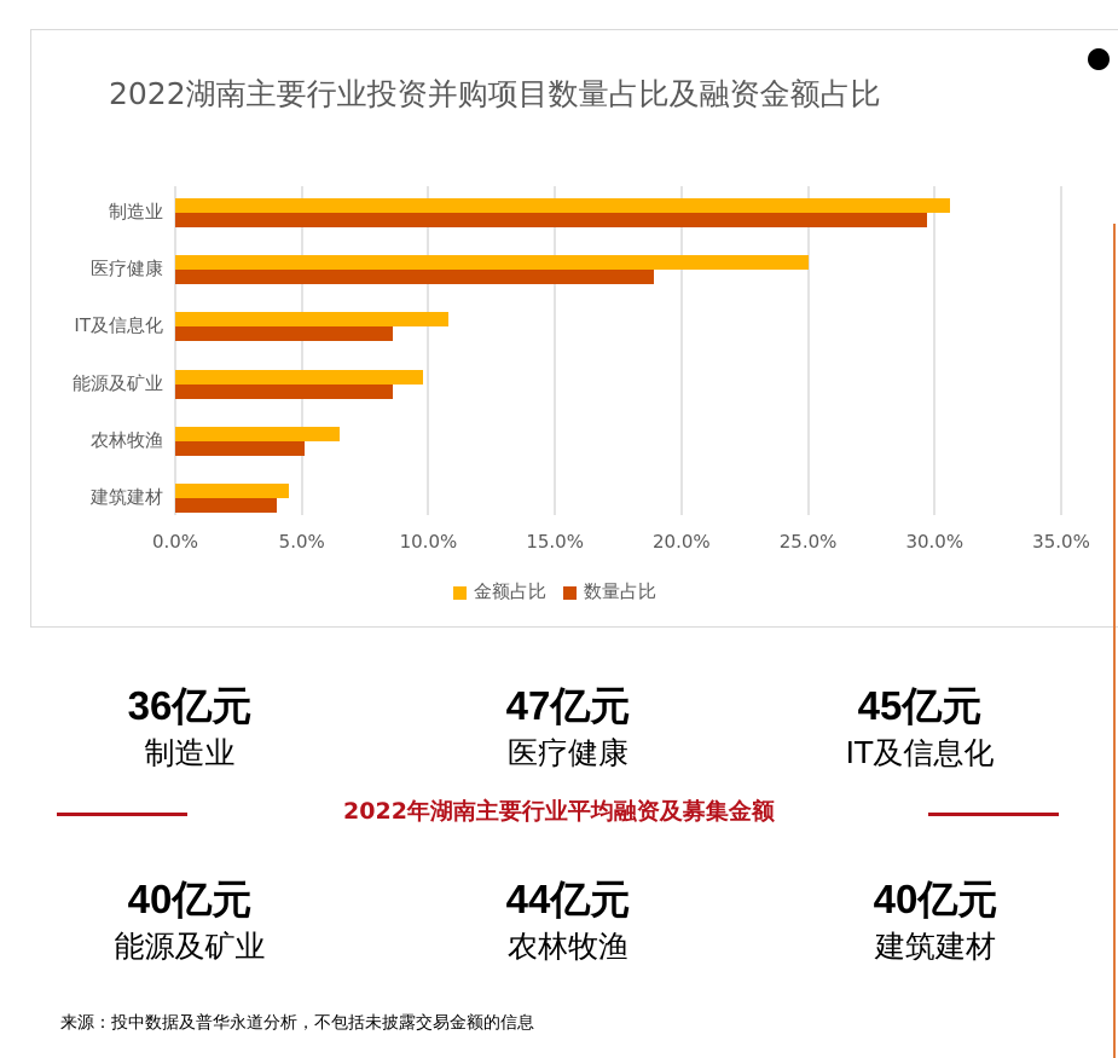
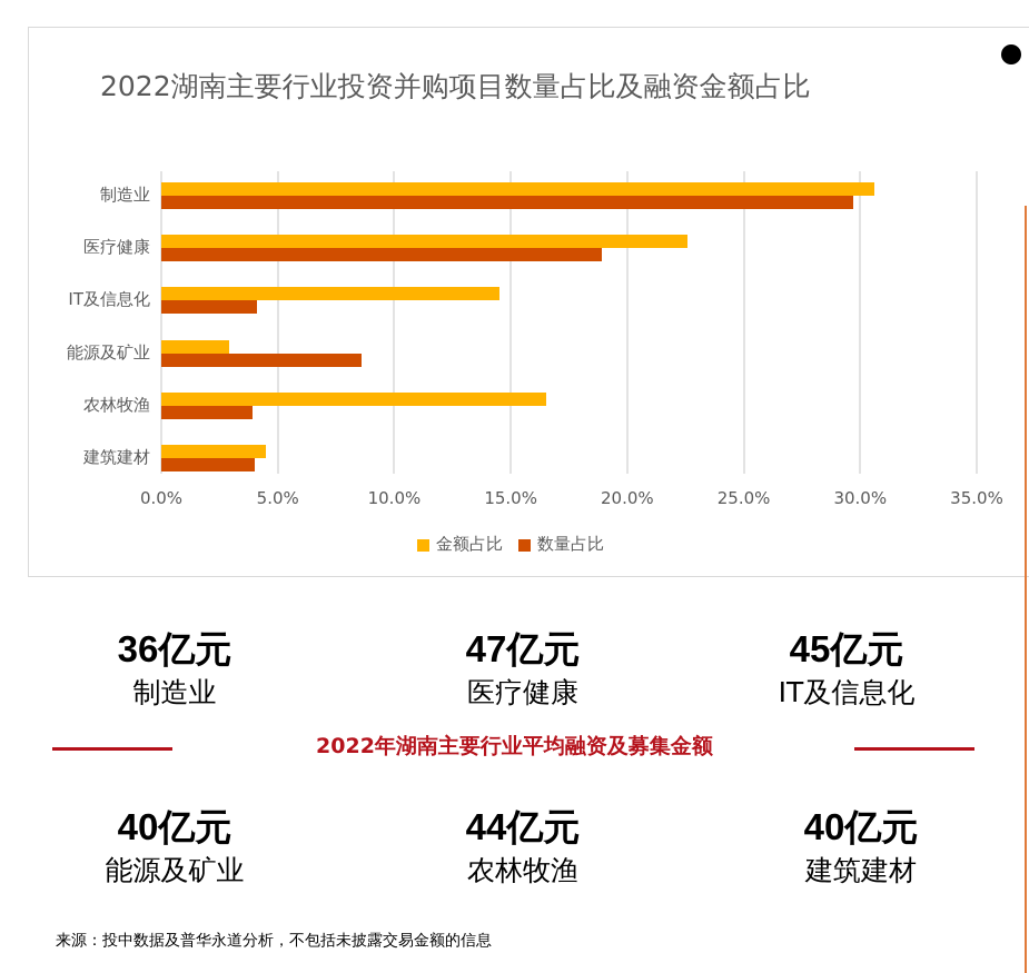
金额占比/医疗健康: 25.0% -> 22.6%
金额占比/IT及信息化: 10.8% -> 14.5%
数量占比/IT及信息化: 8.6% -> 4.1%
金额占比/能源及矿业: 9.8% -> 2.9%
金额占比/农林牧渔: 6.5% -> 16.5%
数量占比/农林牧渔: 5.1% -> 3.9%
